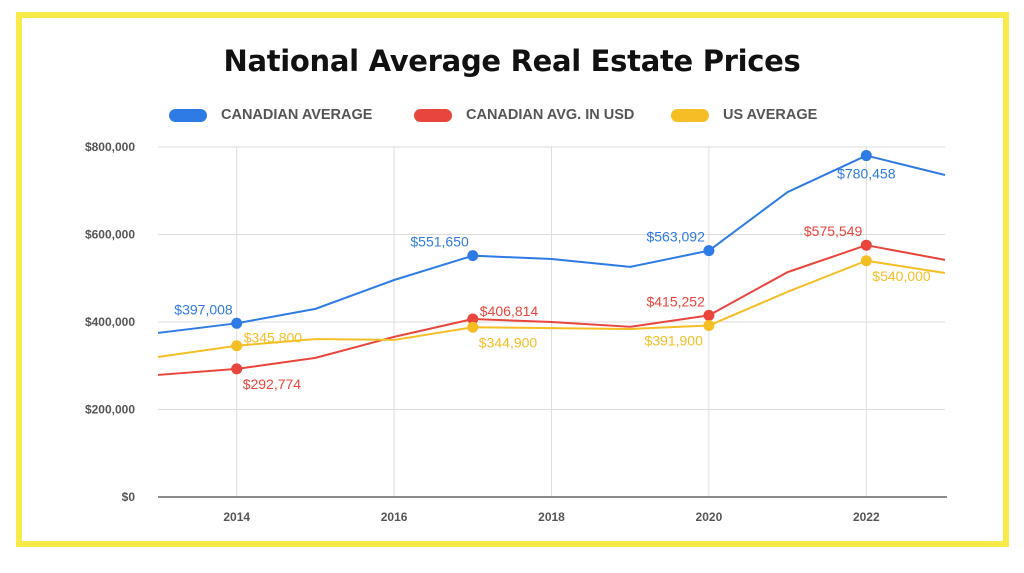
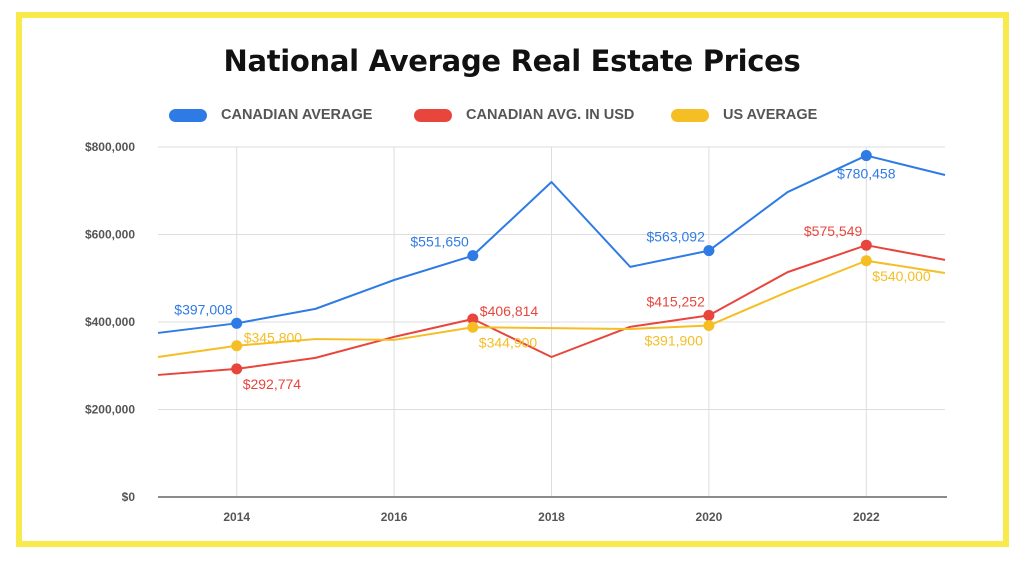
CANADIAN AVERAGE/2018: $540000 -> $720000
CANADIAN AVG. IN USD/2018: $400000 -> $320000
